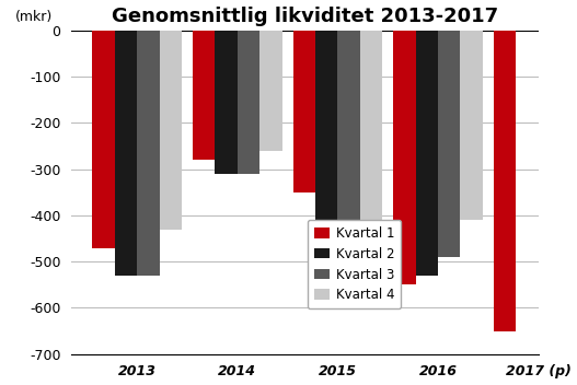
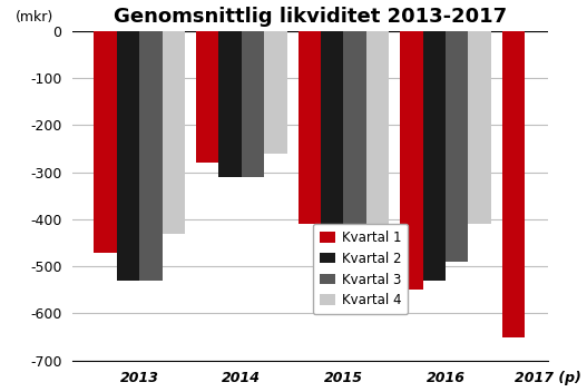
Kvartal 1/2015: -350 -> -410
